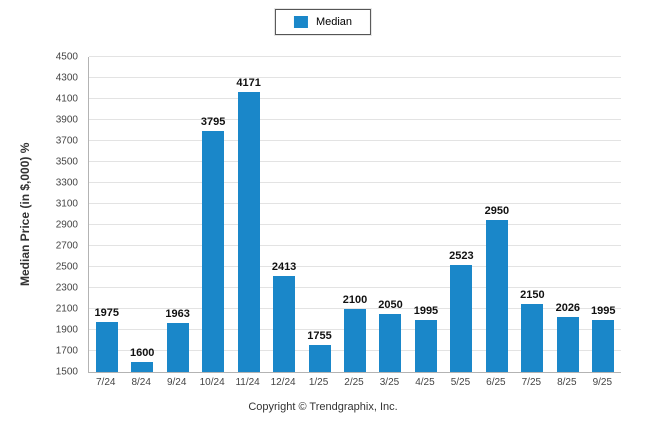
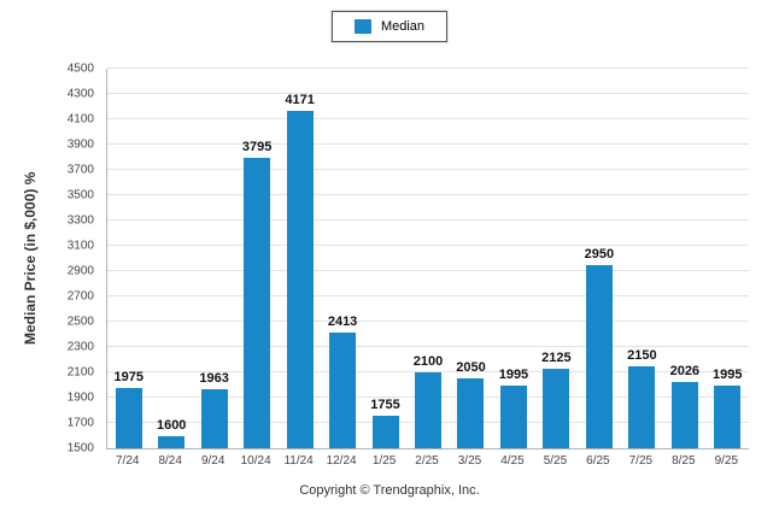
5/25: 2523 -> 2125
